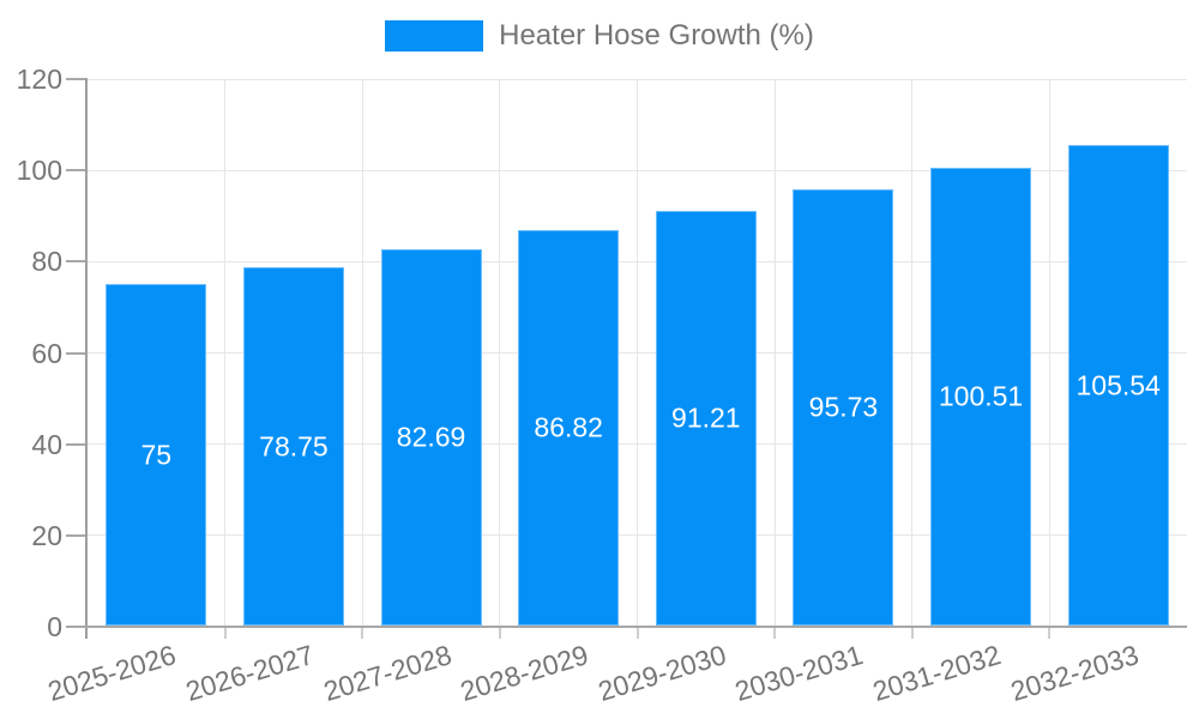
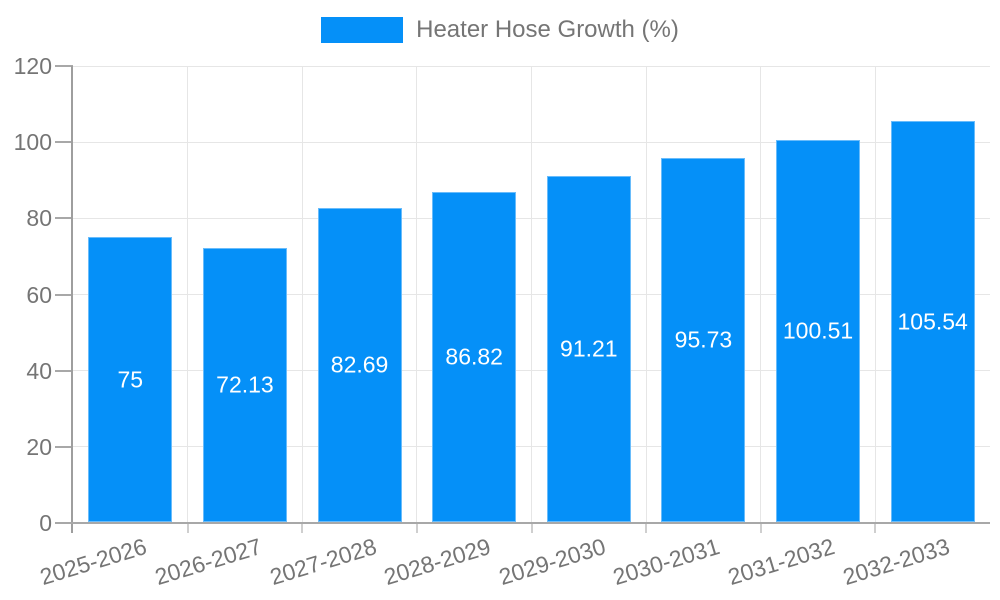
2026-2027: 78.75 -> 72.13
